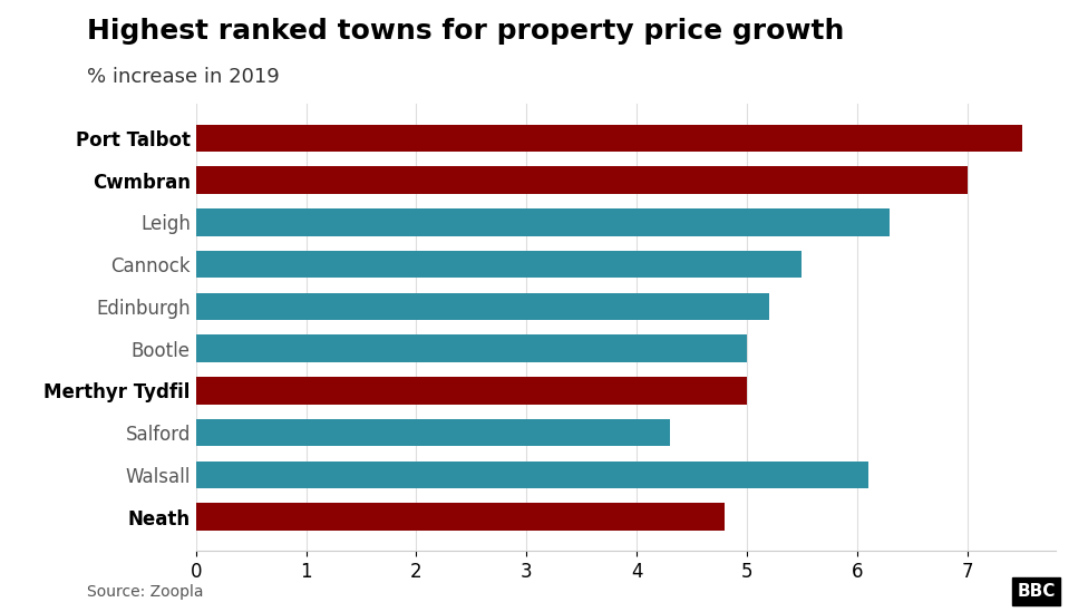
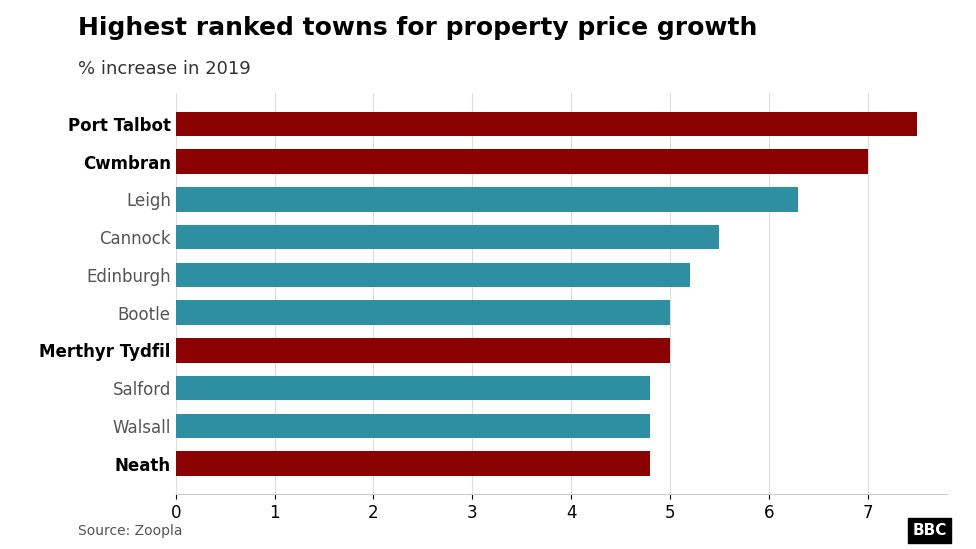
Salford: 4.3 -> 4.8
Walsall: 6.1 -> 4.8
